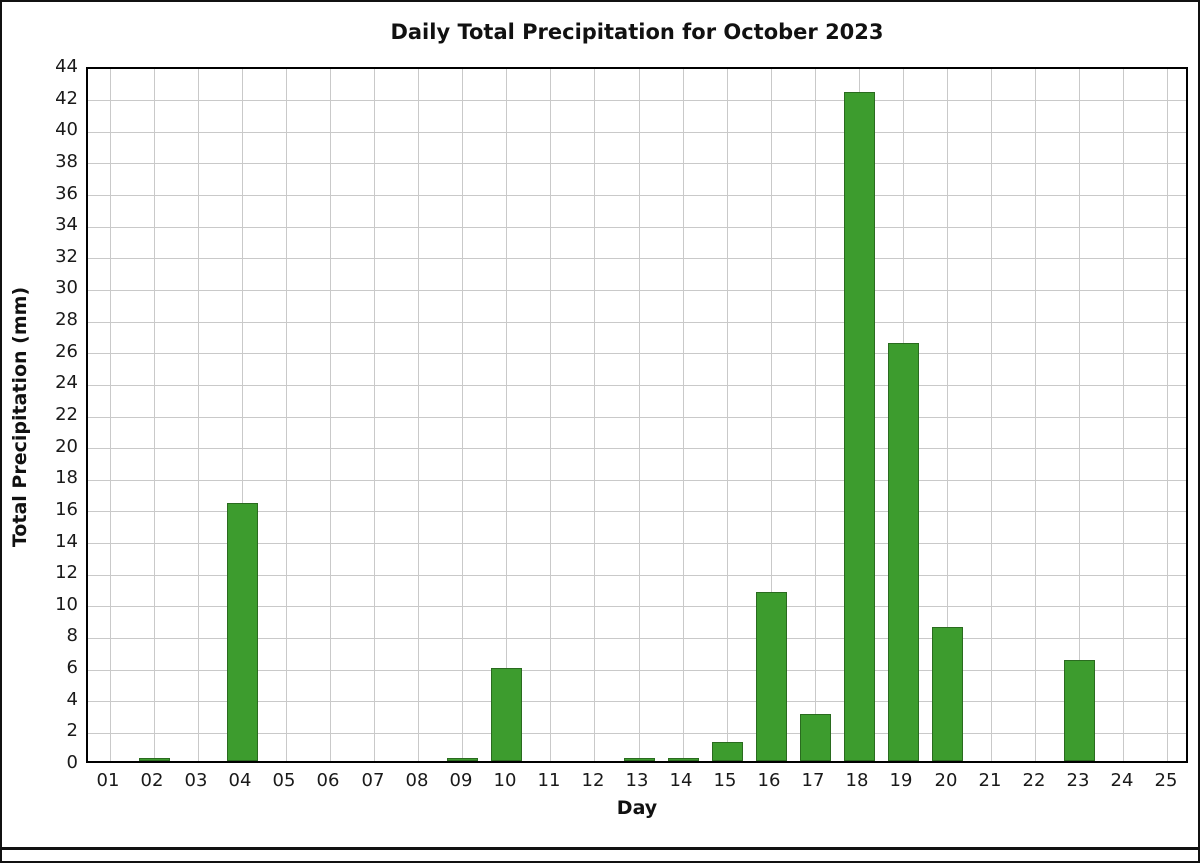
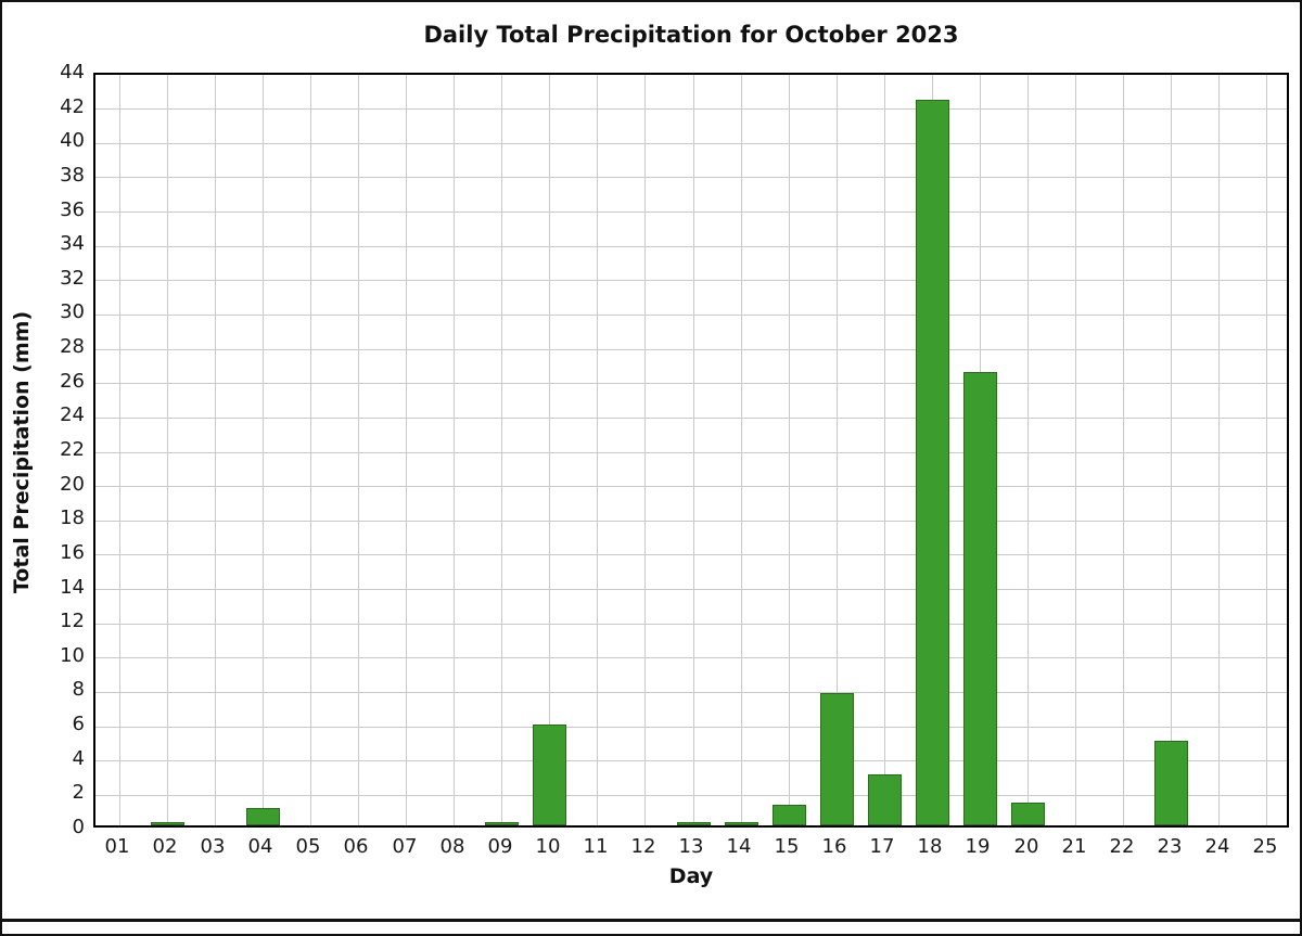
04: 16.3 -> 1.0
16: 10.7 -> 7.7
20: 8.5 -> 1.3
23: 6.4 -> 4.9
